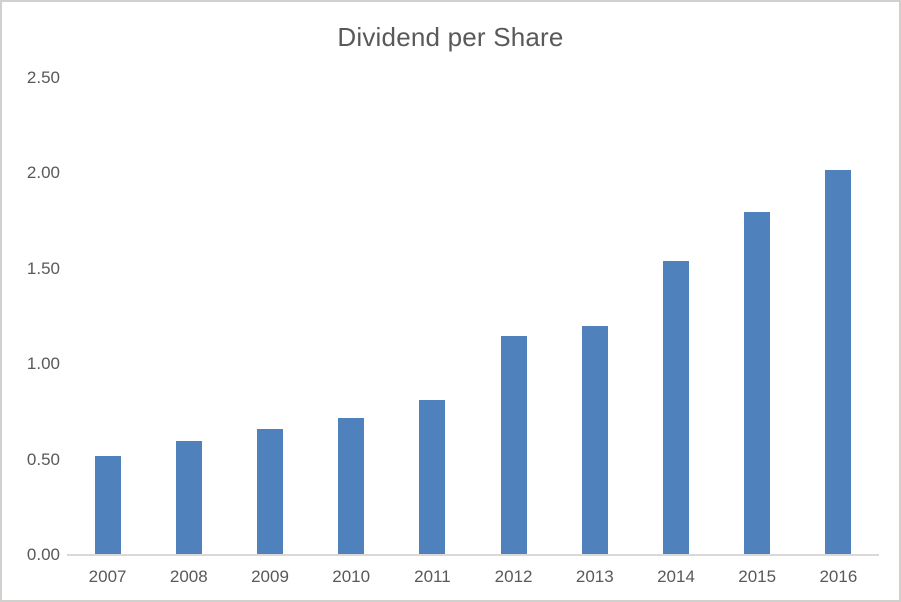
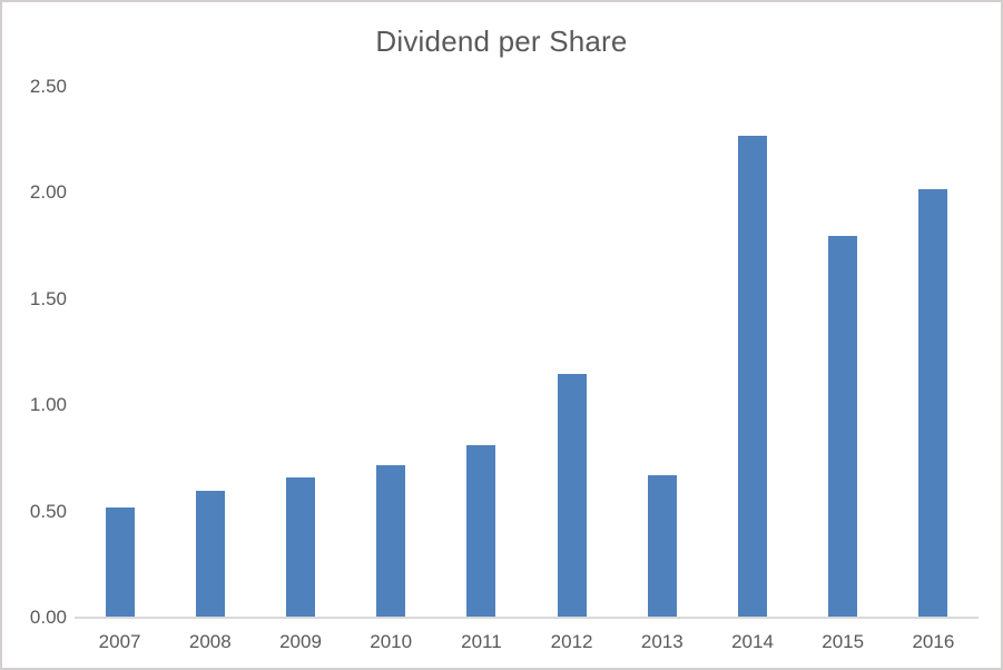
2013: 1.20 -> 0.67
2014: 1.54 -> 2.27
